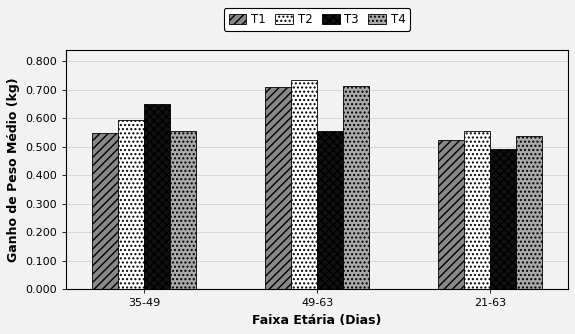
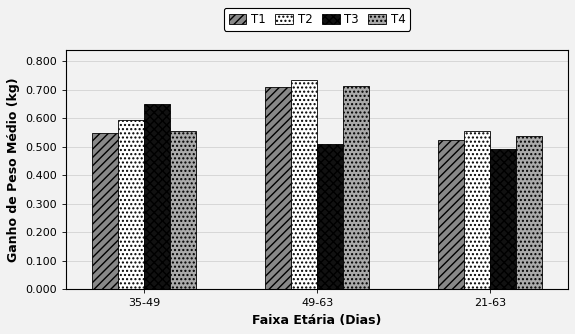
T3/49-63: 0.555 -> 0.510
